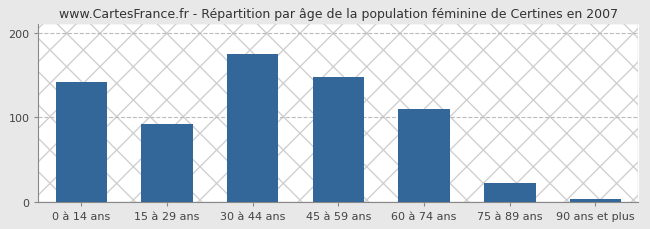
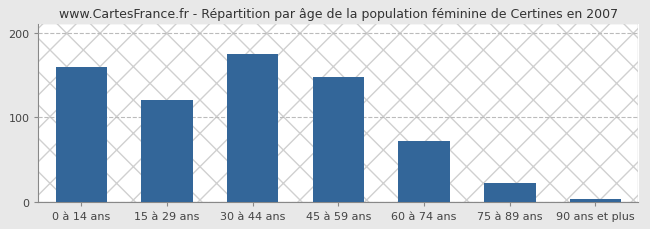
0 à 14 ans: 142 -> 160
15 à 29 ans: 92 -> 120
60 à 74 ans: 110 -> 72
